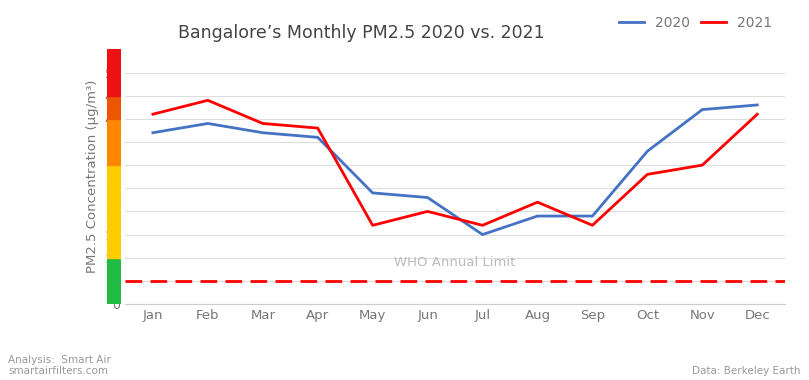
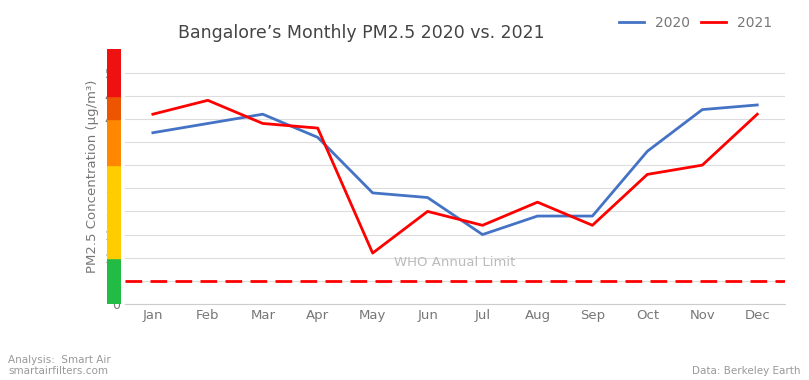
2020/Mar: 37 -> 41
2021/May: 17 -> 11
